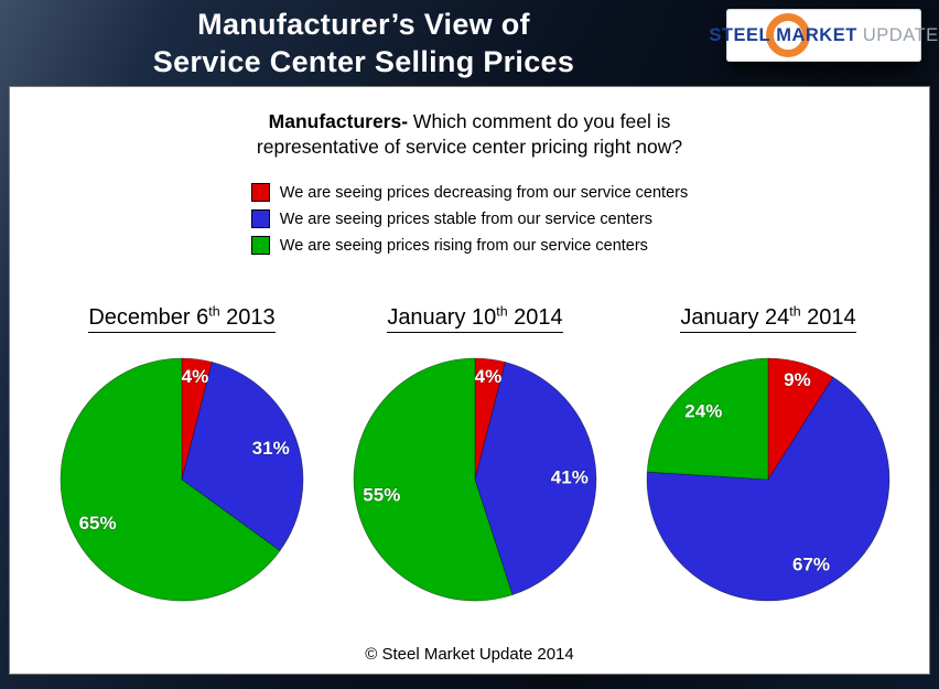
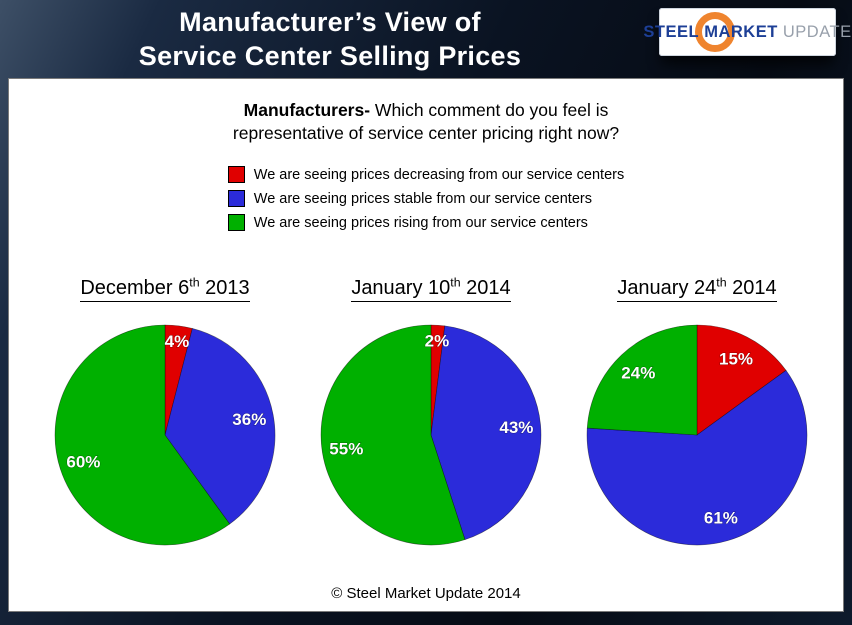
December 6th 2013/We are seeing prices stable from our service centers: 31% -> 36%
December 6th 2013/We are seeing prices rising from our service centers: 65% -> 60%
January 10th 2014/We are seeing prices decreasing from our service centers: 4% -> 2%
January 10th 2014/We are seeing prices stable from our service centers: 41% -> 43%
January 24th 2014/We are seeing prices decreasing from our service centers: 9% -> 15%
January 24th 2014/We are seeing prices stable from our service centers: 67% -> 61%
